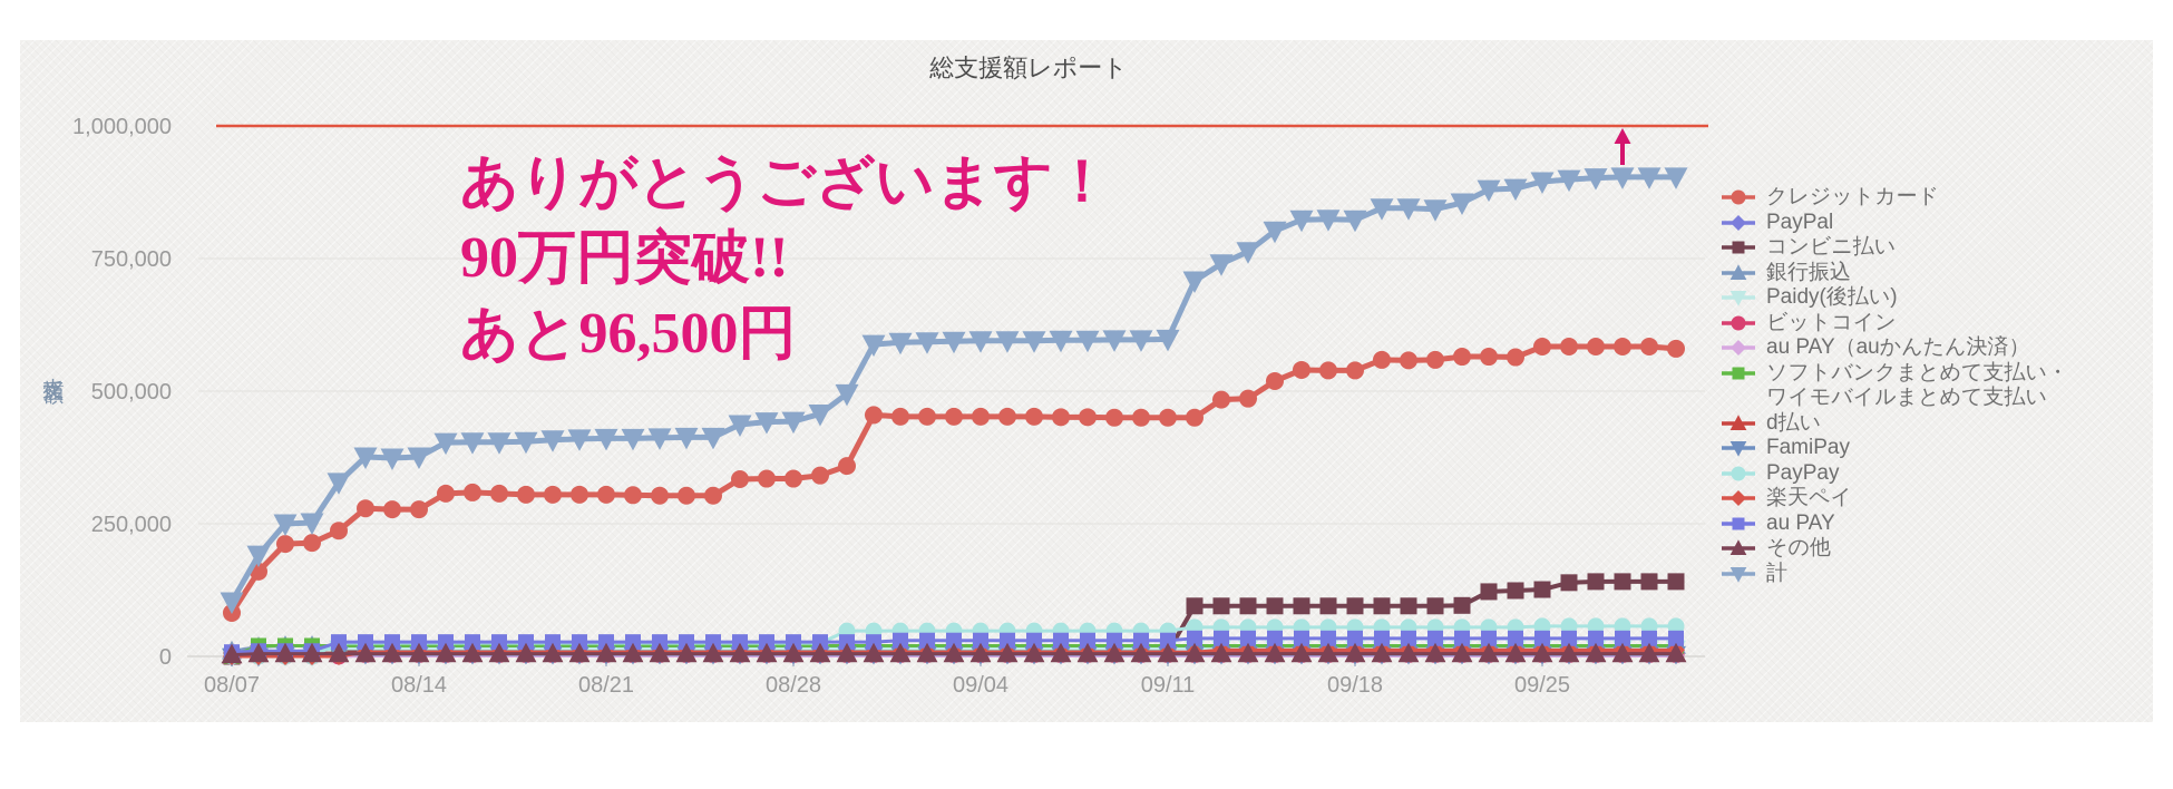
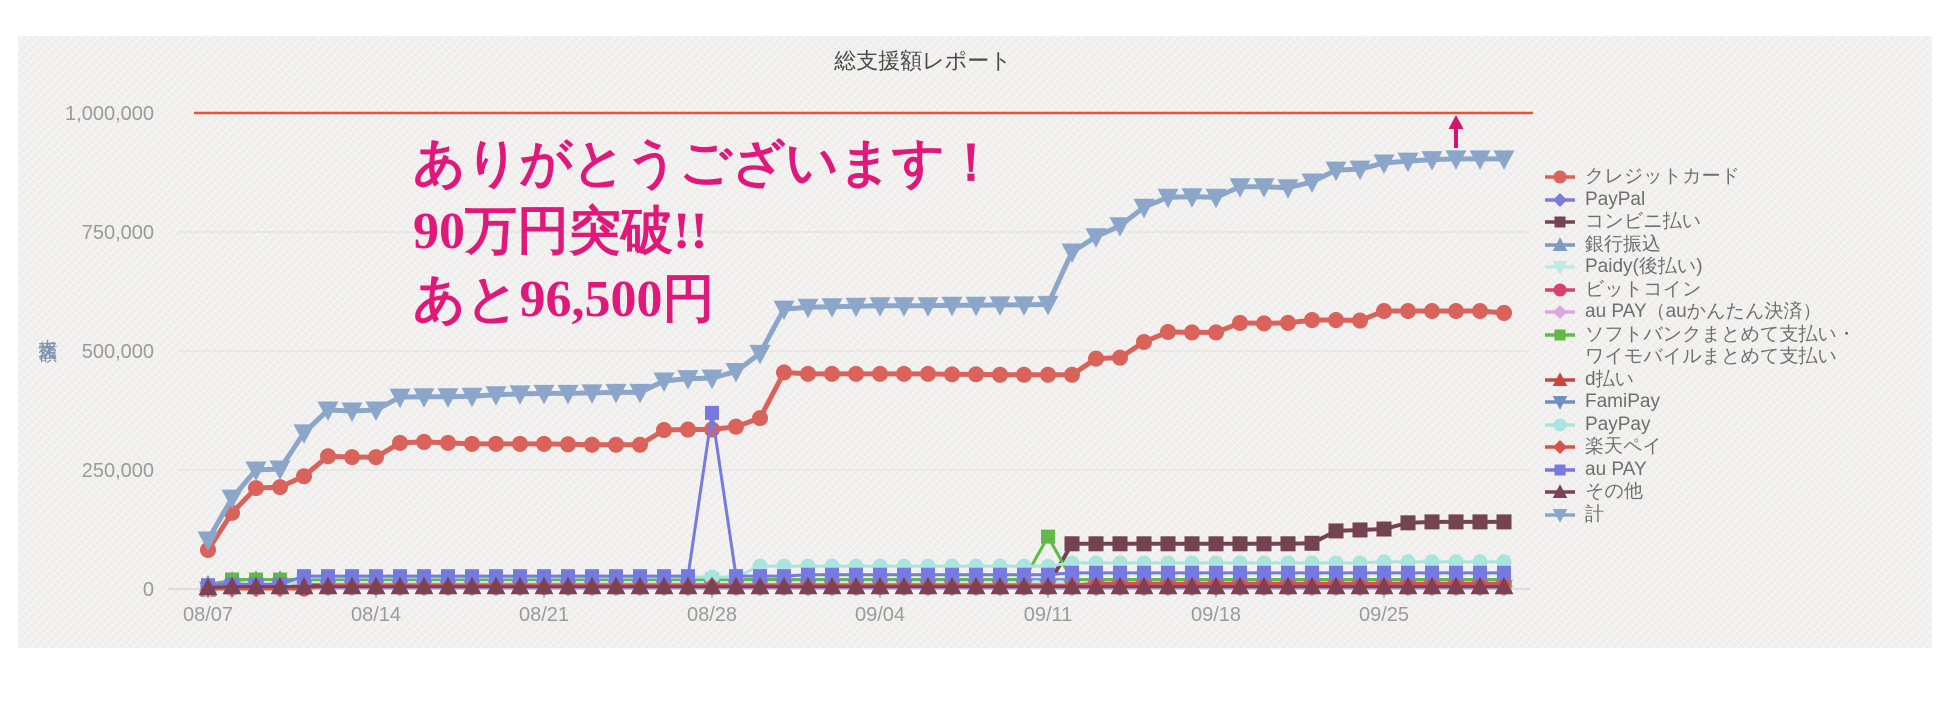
au PAY/08/28: 30000 -> 370000
ソフトバンクまとめて支払い・ ワイモバイルまとめて支払い/09/11: 20000 -> 110000
